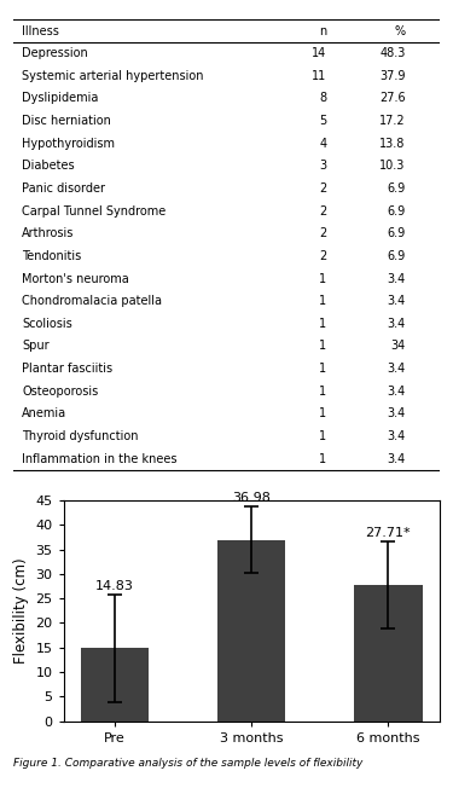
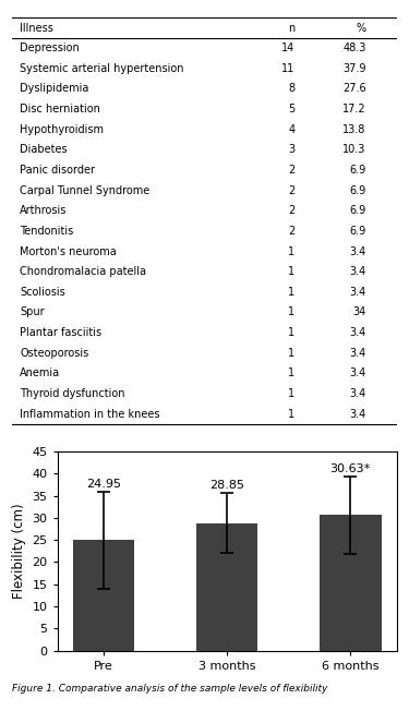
Pre: 14.83 -> 24.95
3 months: 36.98 -> 28.85
6 months: 27.71* -> 30.63*
